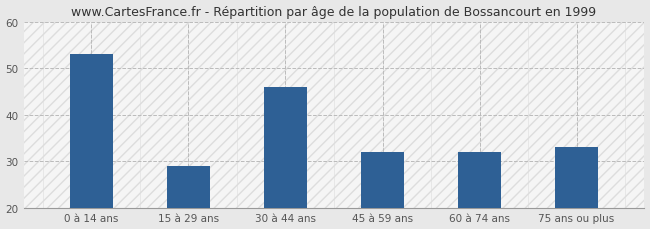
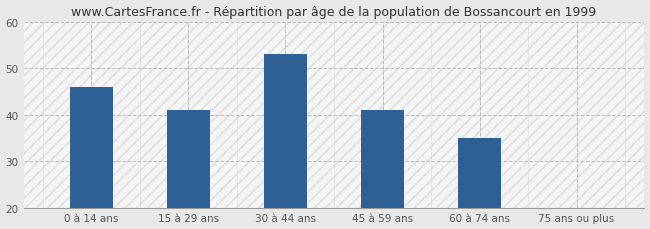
0 à 14 ans: 53 -> 46
15 à 29 ans: 29 -> 41
30 à 44 ans: 46 -> 53
45 à 59 ans: 32 -> 41
60 à 74 ans: 32 -> 35
75 ans ou plus: 33 -> 20
